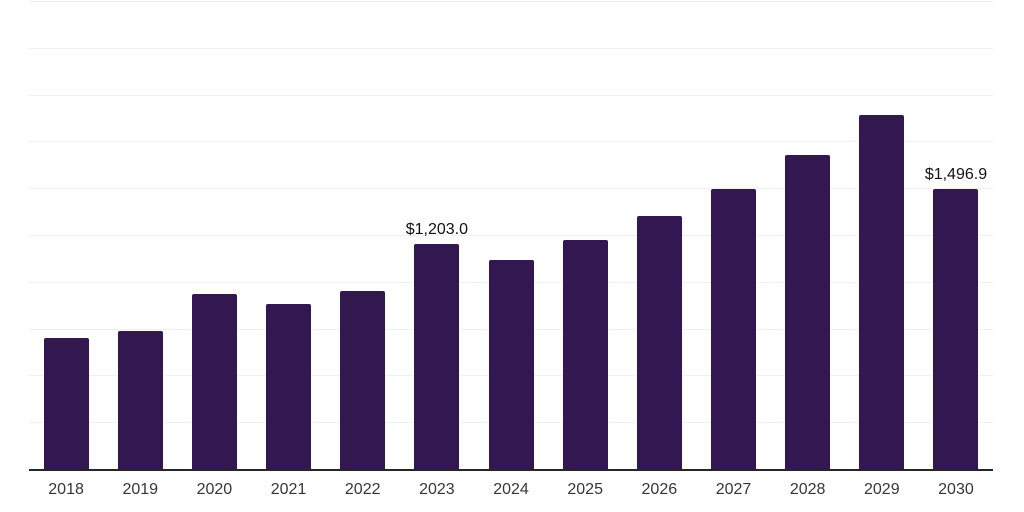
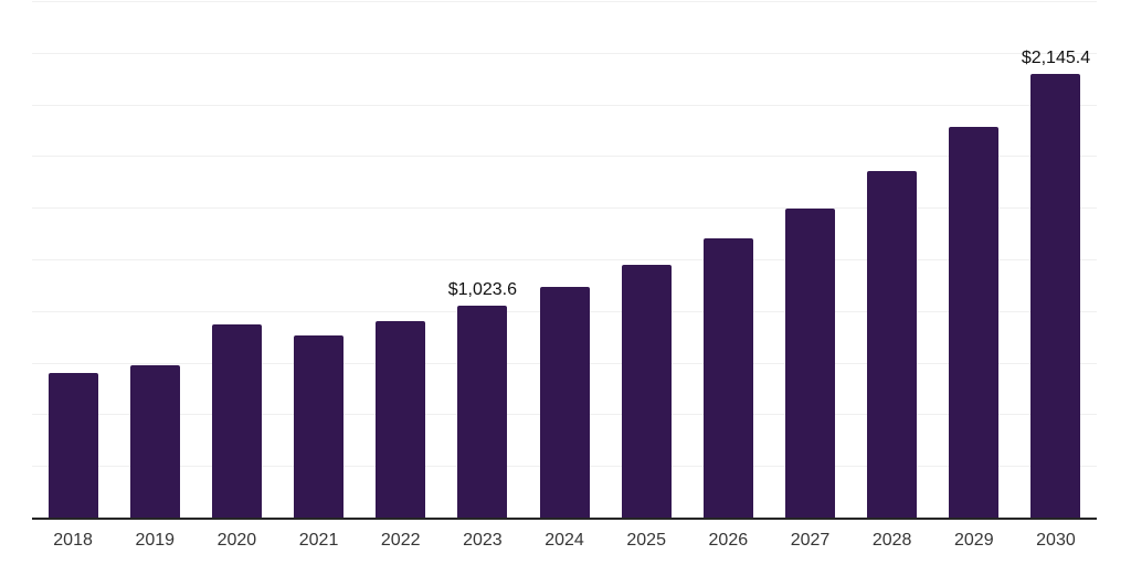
2023: $1,203.0 -> $1,023.6
2030: $1,496.9 -> $2,145.4
